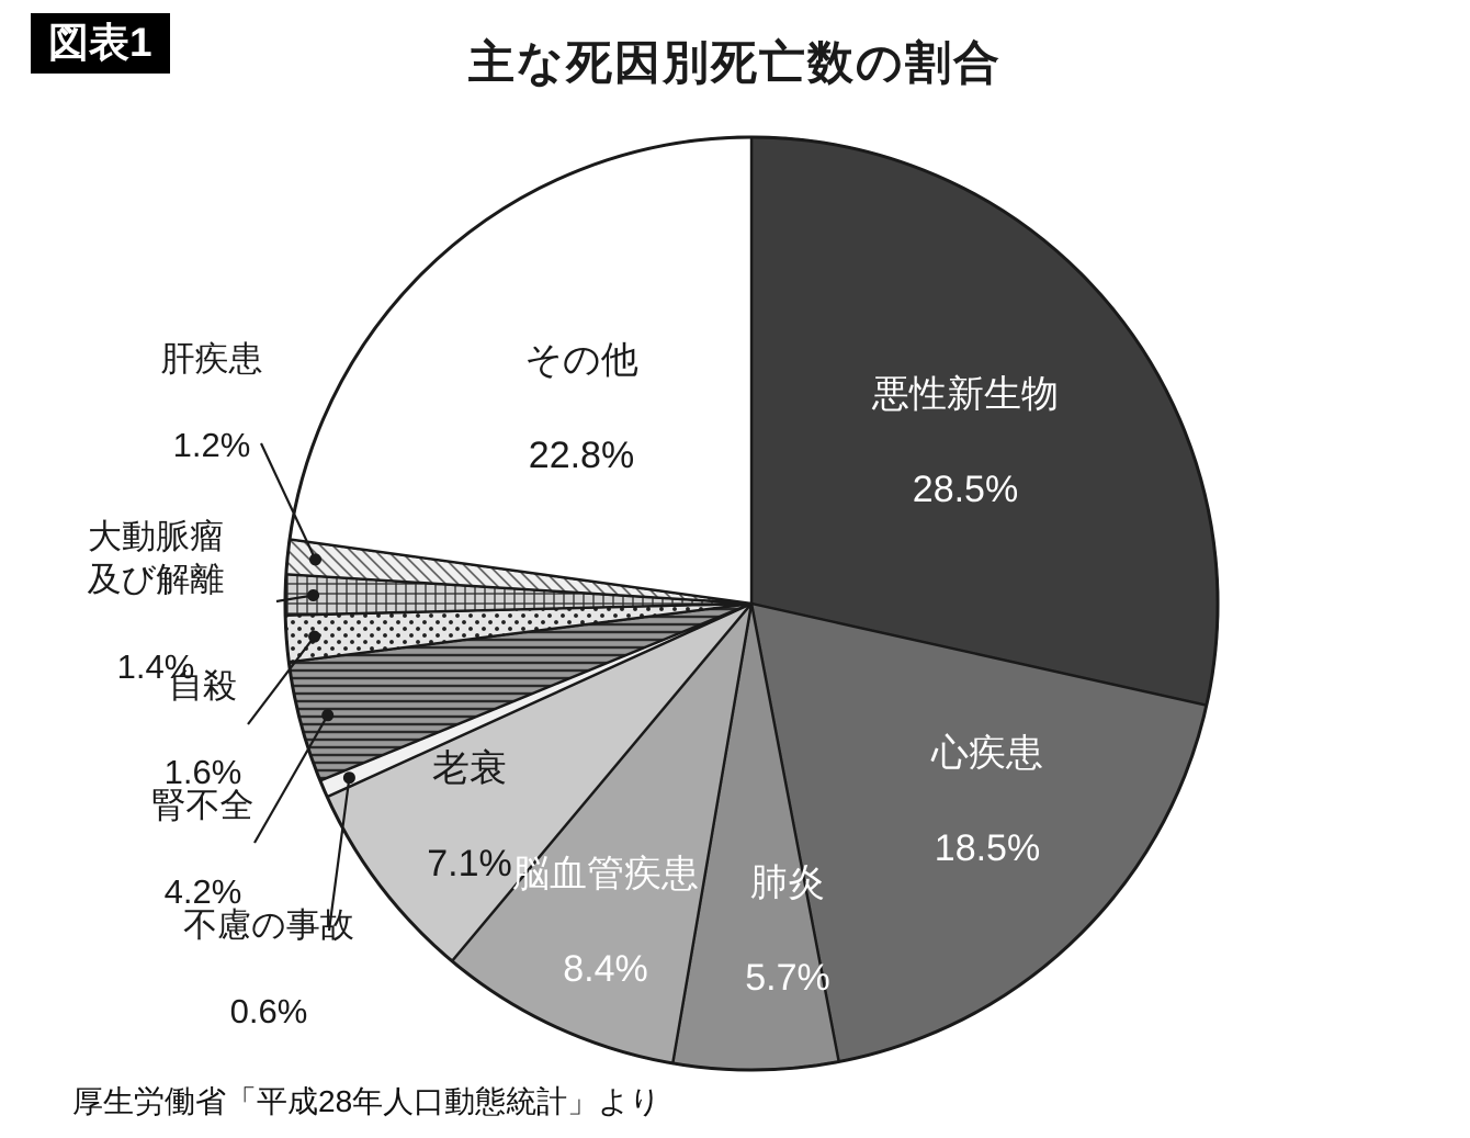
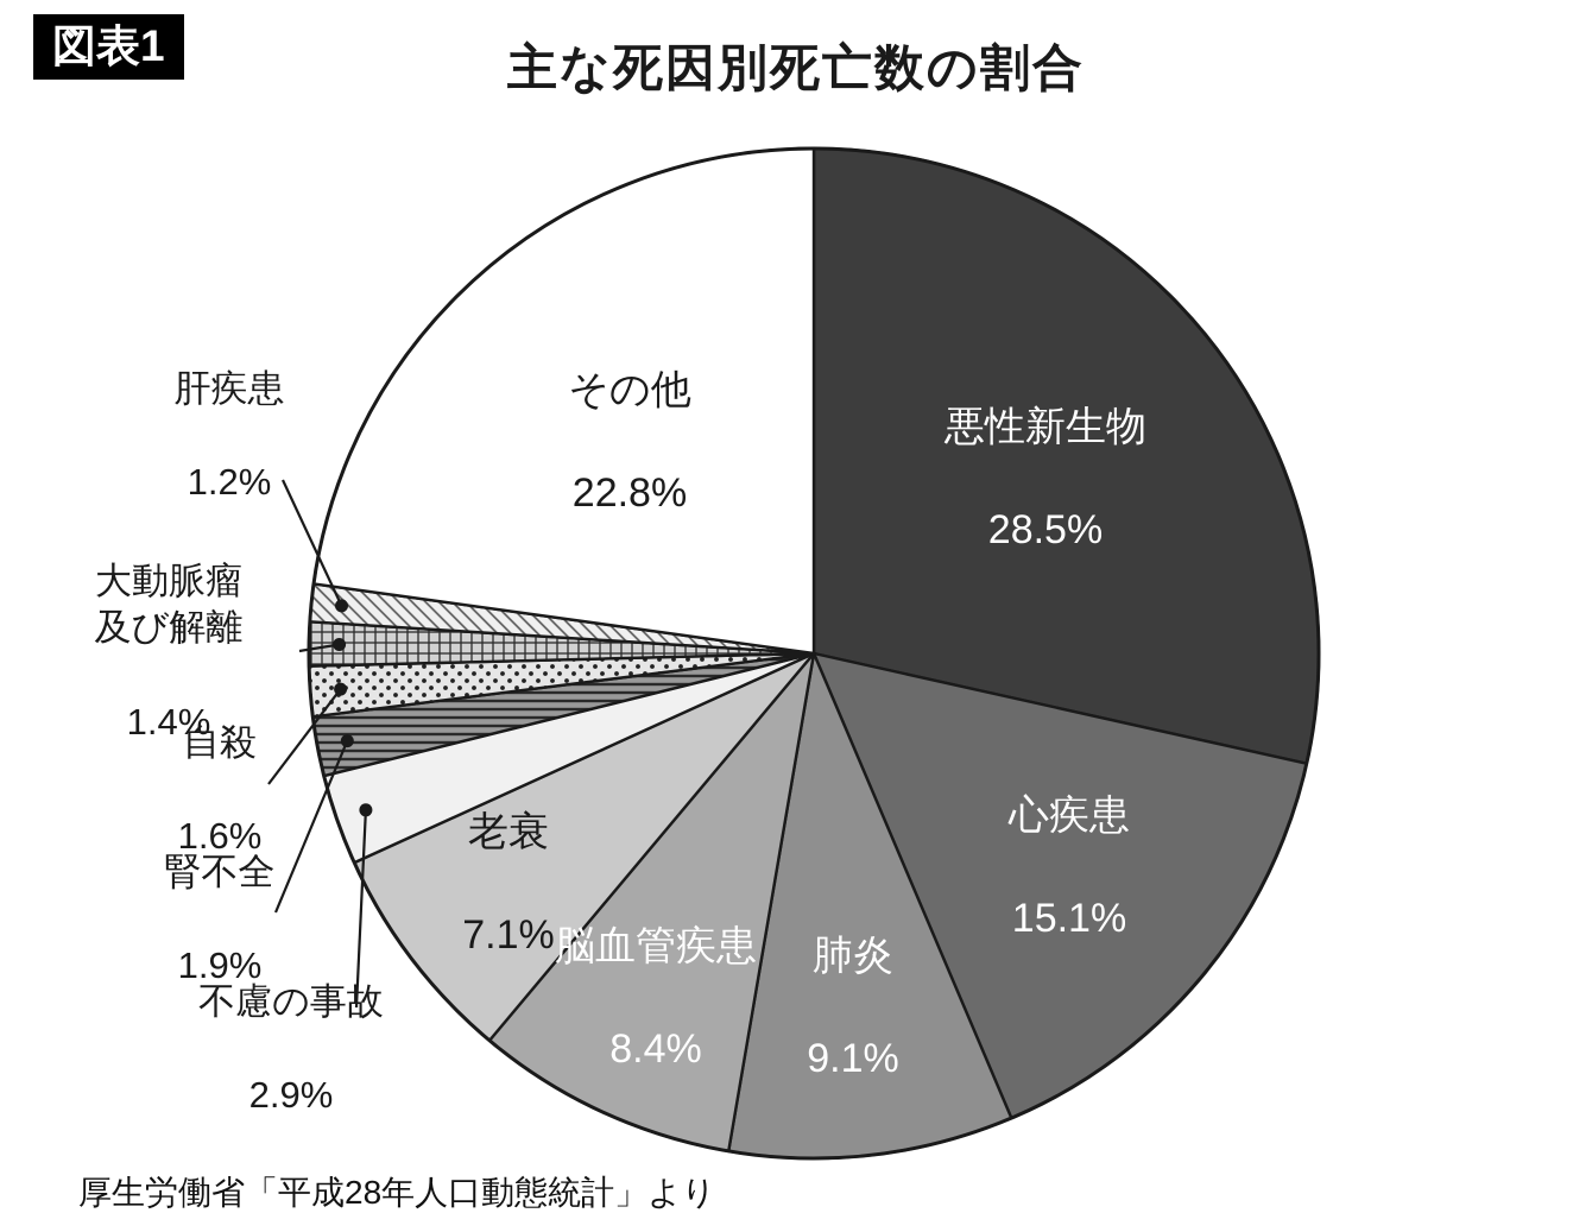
心疾患: 18.5% -> 15.1%
肺炎: 5.7% -> 9.1%
不慮の事故: 0.6% -> 2.9%
腎不全: 4.2% -> 1.9%
